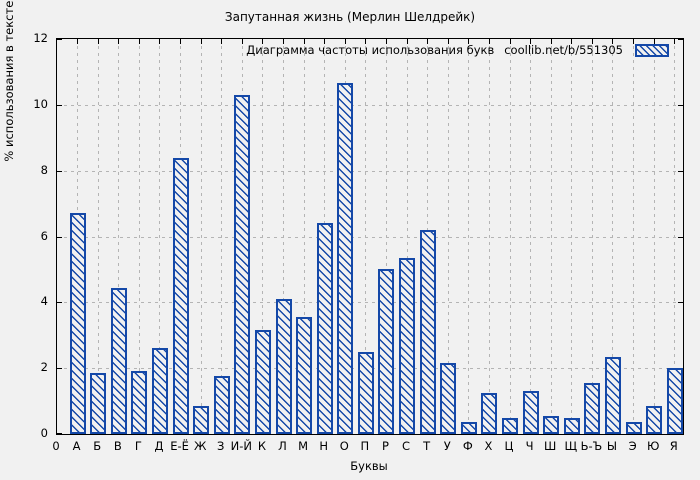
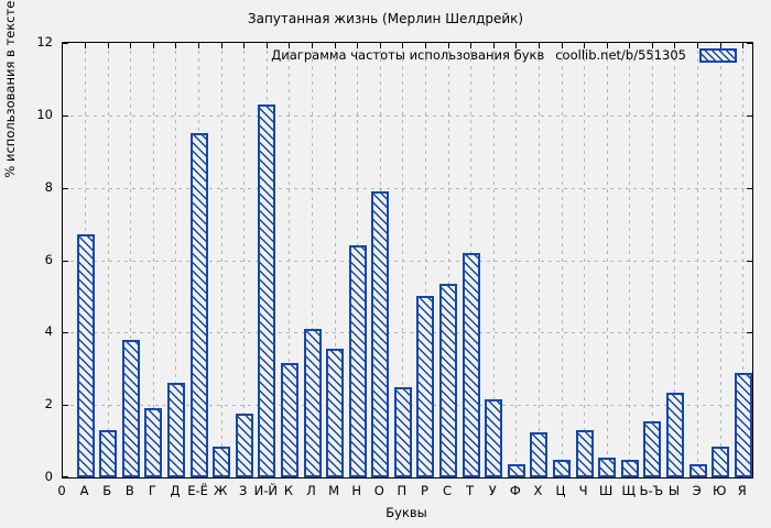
Б: 1.9 -> 1.3
В: 4.5 -> 3.8
Е-Ё: 8.4 -> 9.5
О: 10.7 -> 7.9
Я: 2.0 -> 2.9
